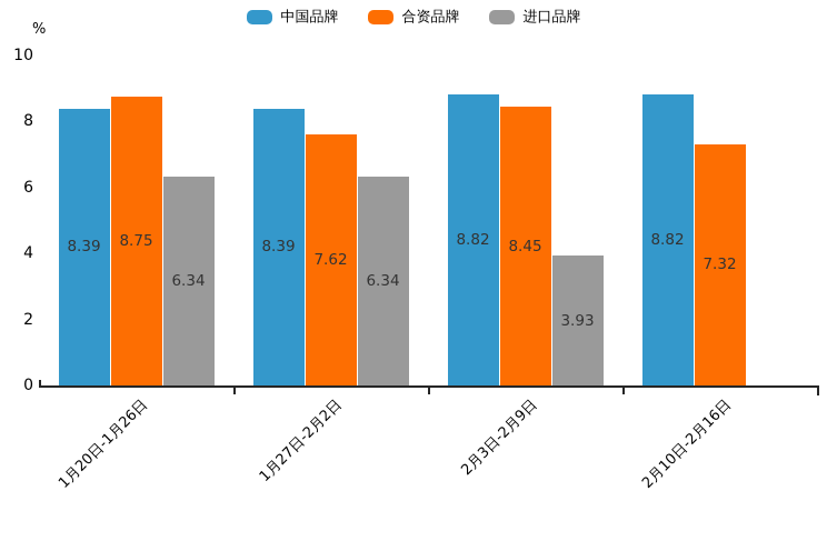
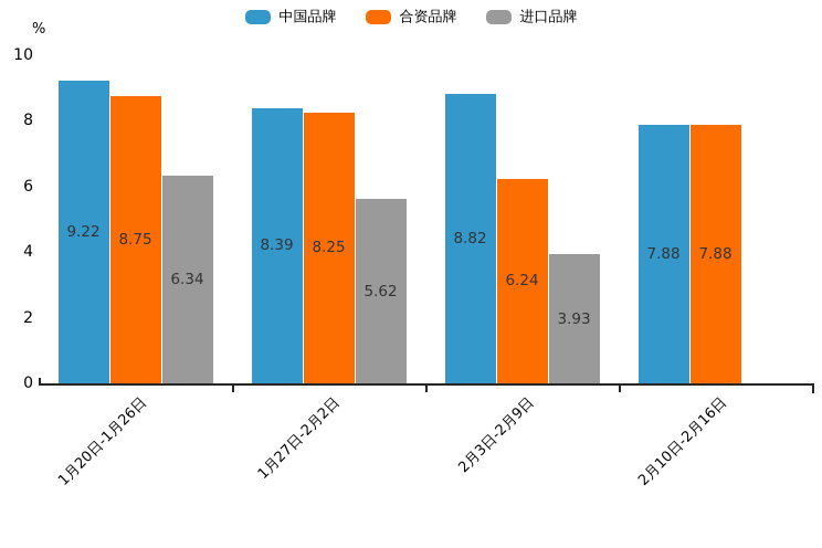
中国品牌/1月20日-1月26日: 8.39 -> 9.22
合资品牌/1月27日-2月2日: 7.62 -> 8.25
进口品牌/1月27日-2月2日: 6.34 -> 5.62
合资品牌/2月3日-2月9日: 8.45 -> 6.24
中国品牌/2月10日-2月16日: 8.82 -> 7.88
合资品牌/2月10日-2月16日: 7.32 -> 7.88
